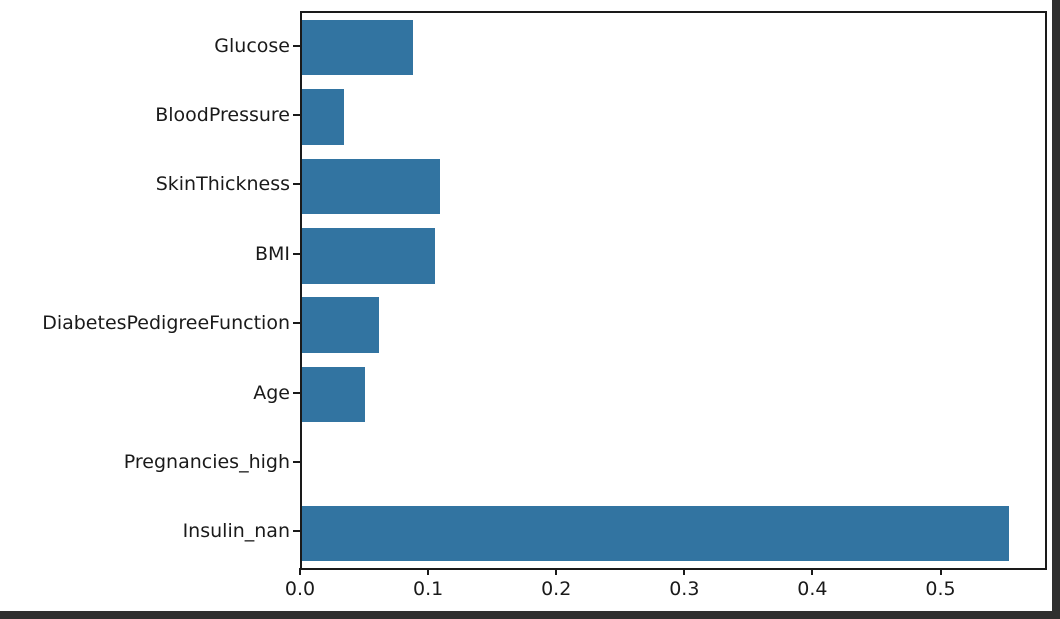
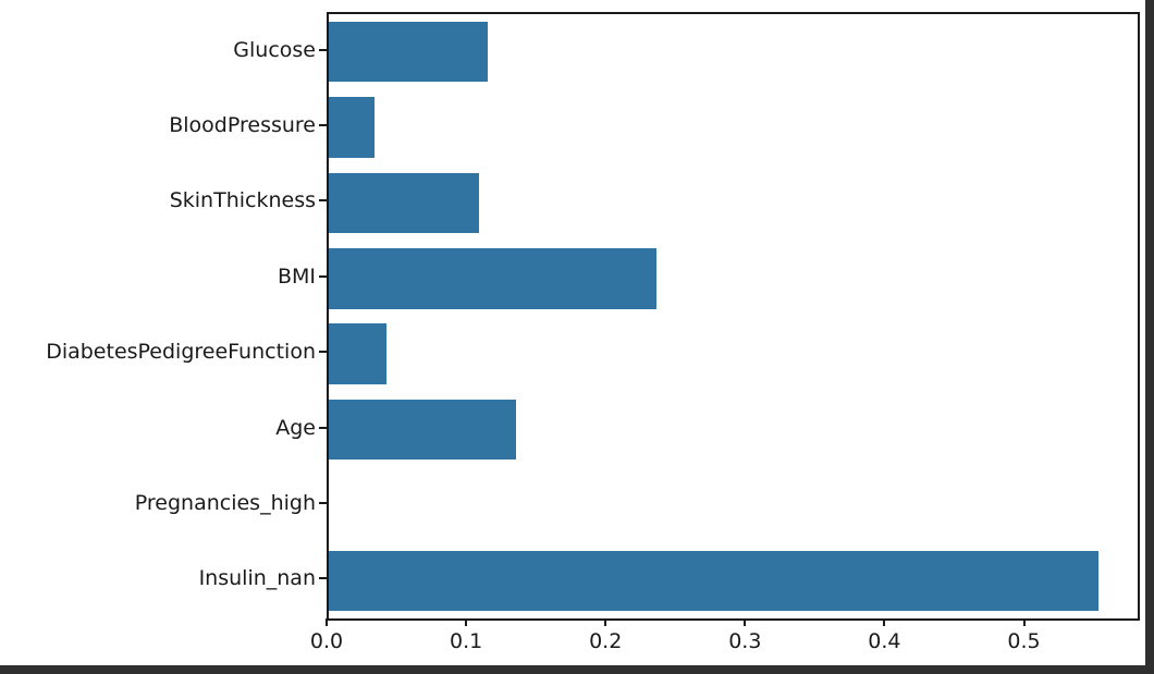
Glucose: 0.087 -> 0.114
BMI: 0.104 -> 0.235
DiabetesPedigreeFunction: 0.060 -> 0.041
Age: 0.049 -> 0.134
